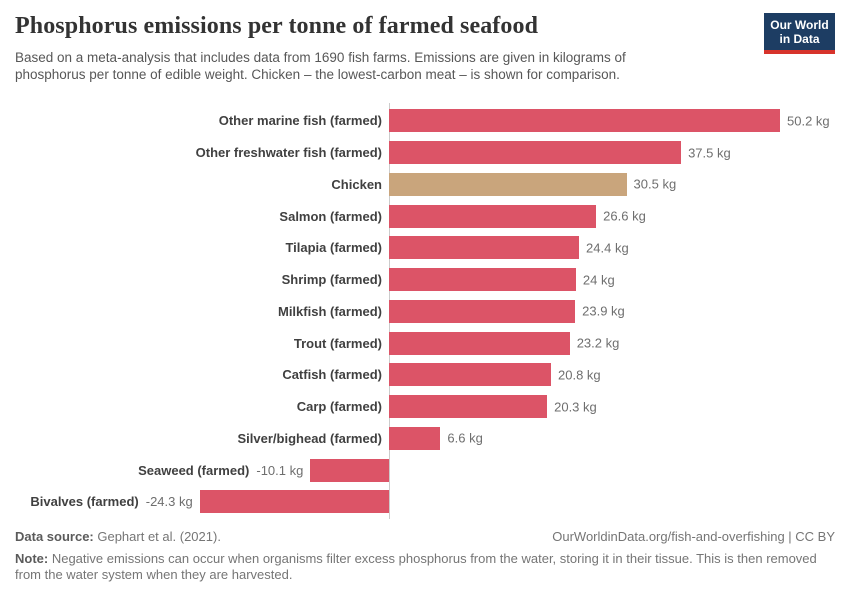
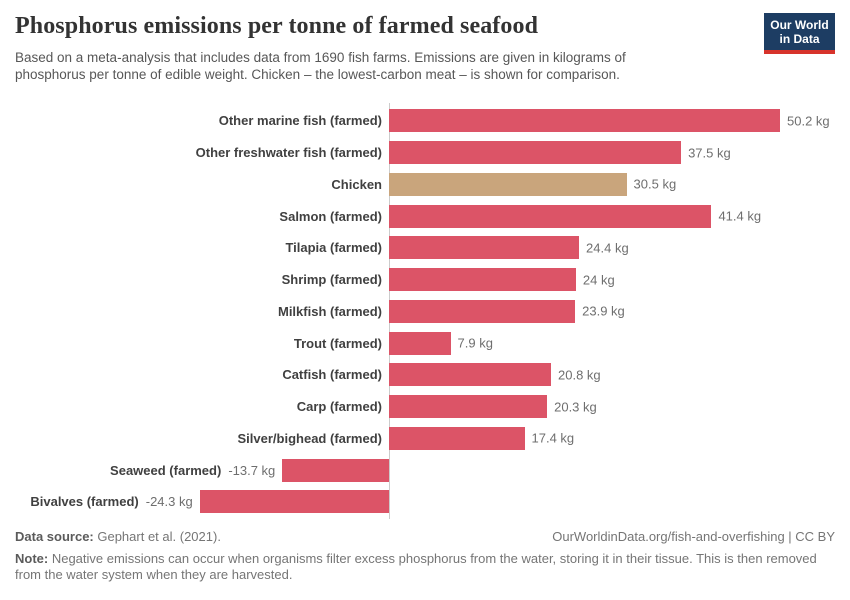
Salmon (farmed): 26.6 -> 41.4
Trout (farmed): 23.2 -> 7.9
Silver/bighead (farmed): 6.6 -> 17.4
Seaweed (farmed): -10.1 -> -13.7
